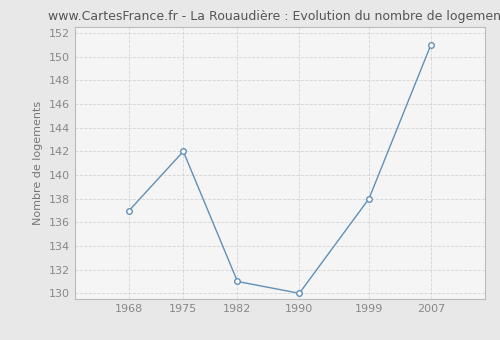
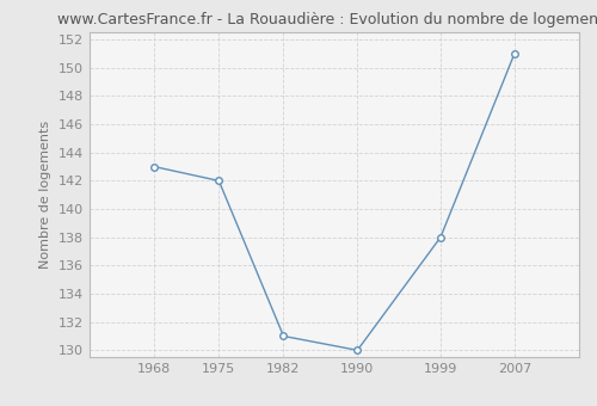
1968: 137 -> 143
